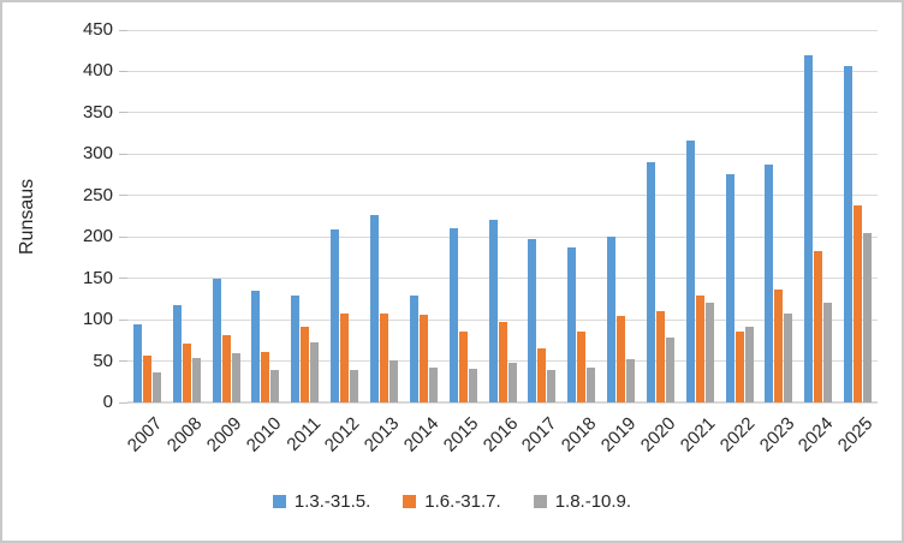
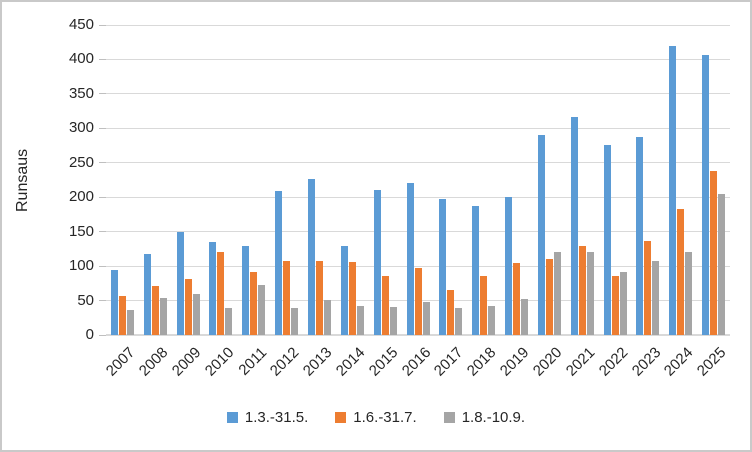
1.6.-31.7./2010: 60 -> 120
1.8.-10.9./2020: 80 -> 120
